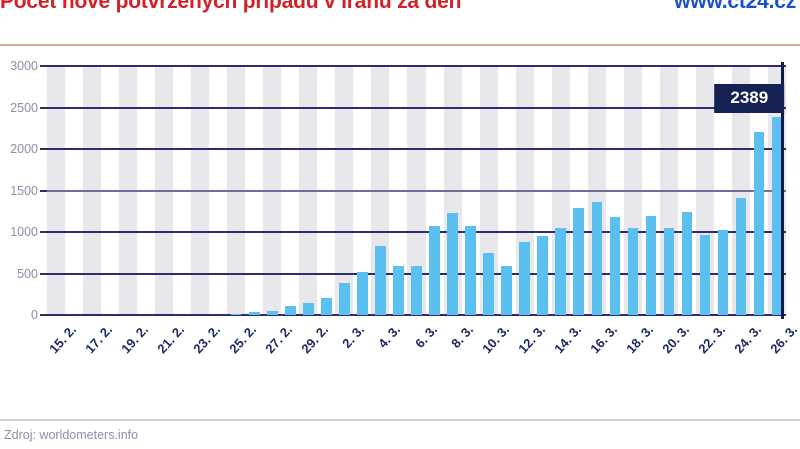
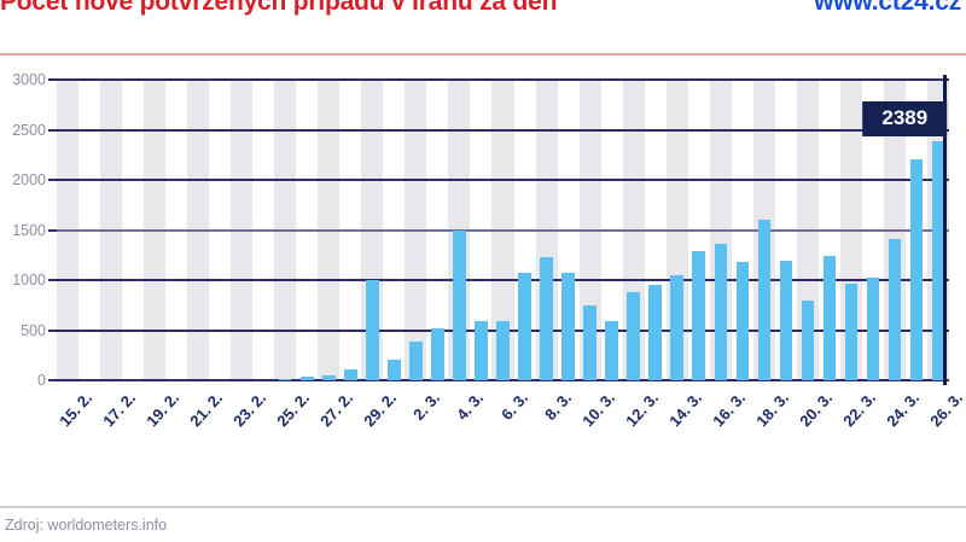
29. 2.: 100 -> 1000
4. 3.: 800 -> 1500
18. 3.: 1000 -> 1600
20. 3.: 1000 -> 800
